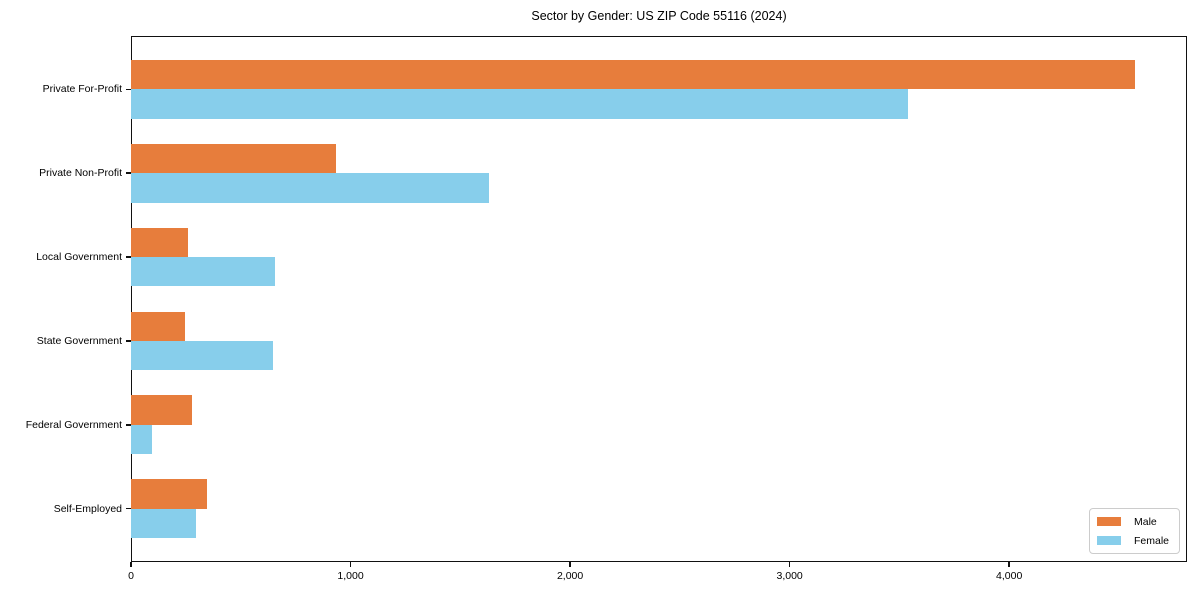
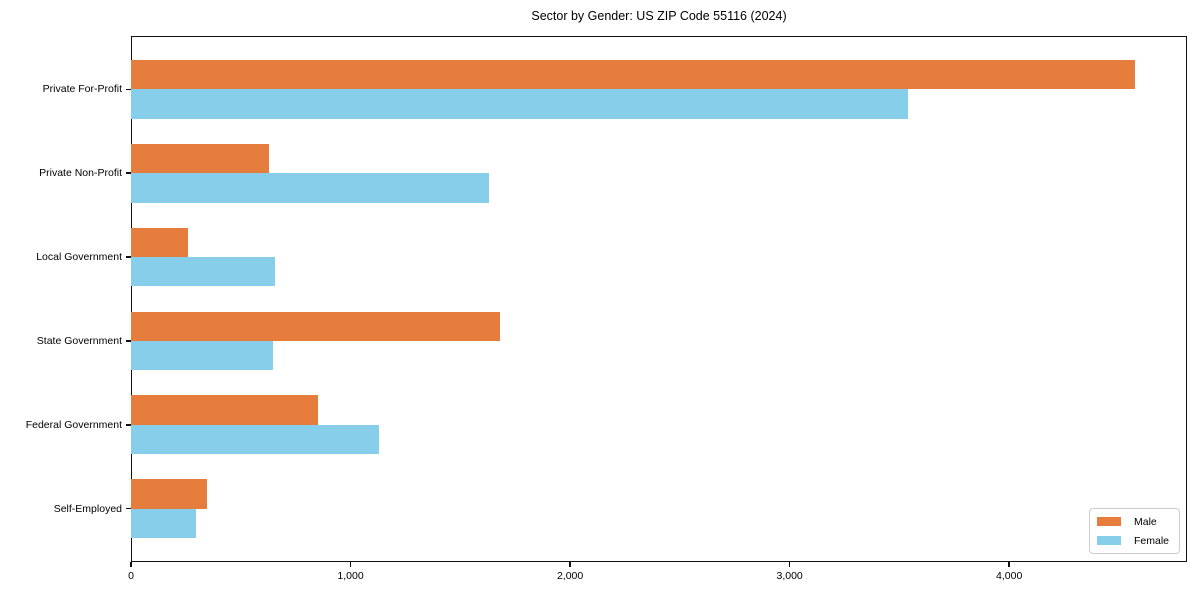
Male/Private Non-Profit: 940 -> 630
Male/State Government: 240 -> 1680
Male/Federal Government: 280 -> 850
Female/Federal Government: 100 -> 1130
